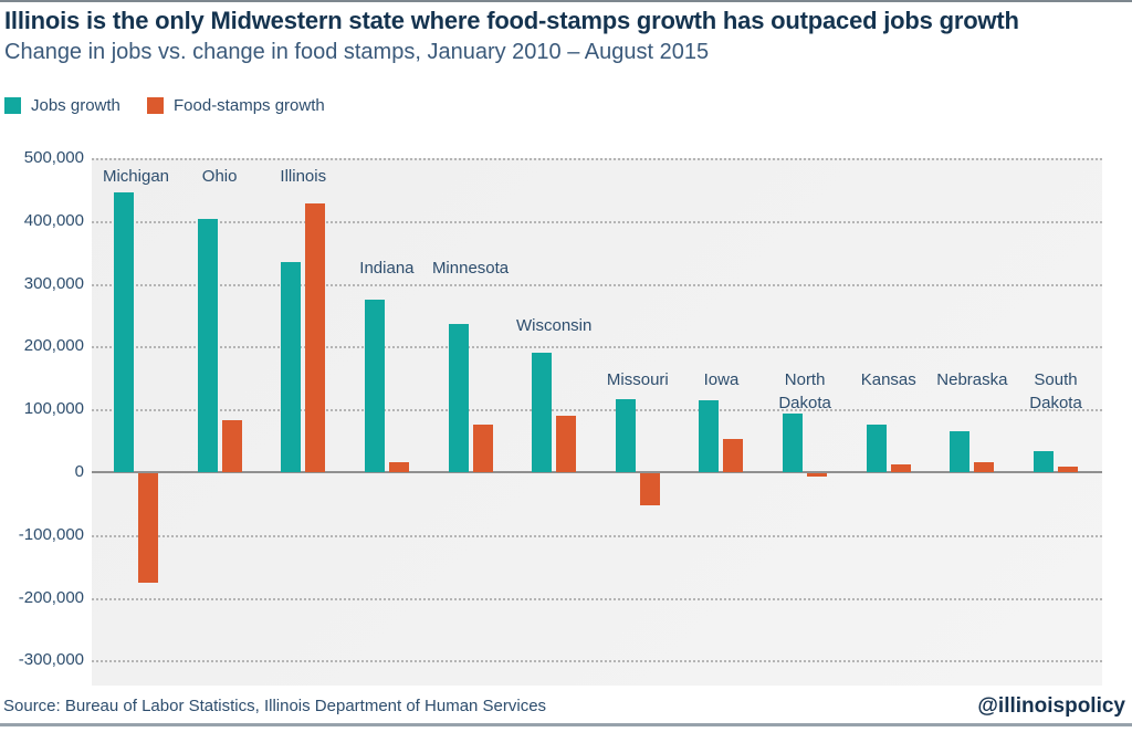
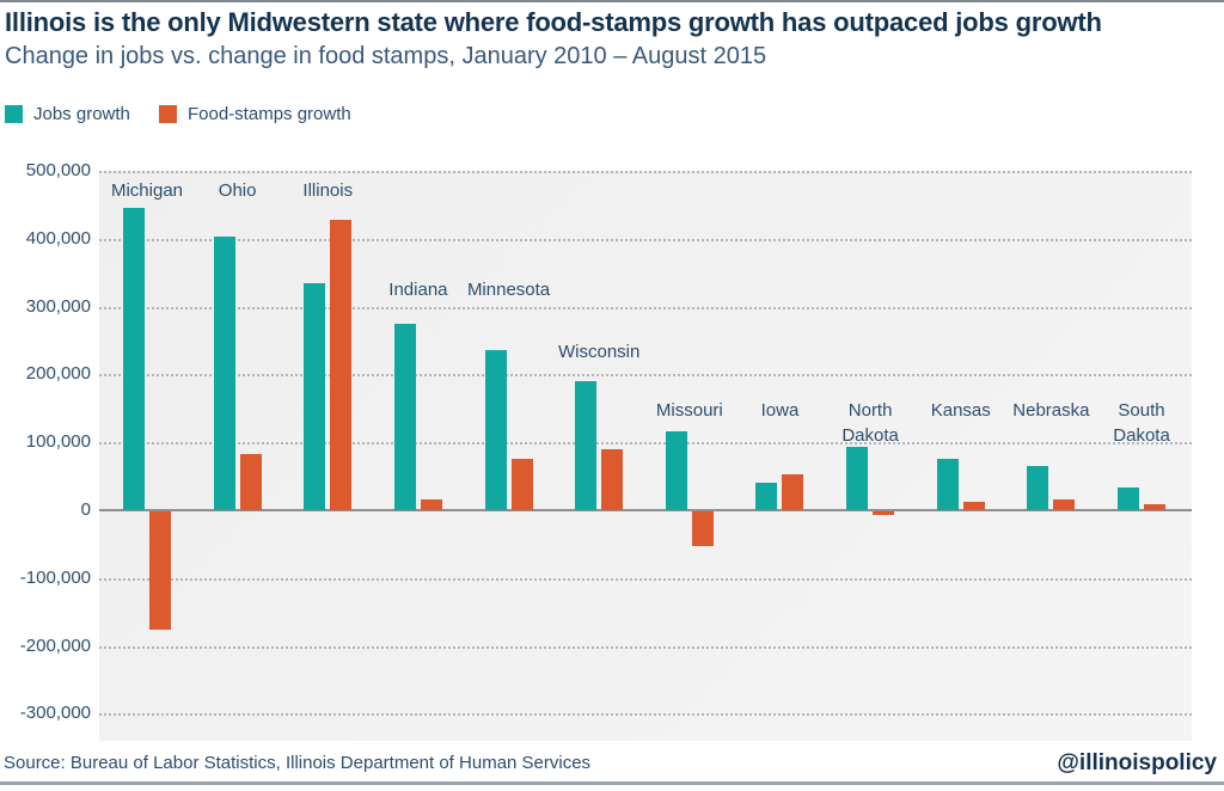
Jobs growth/Iowa: 110000 -> 40000
